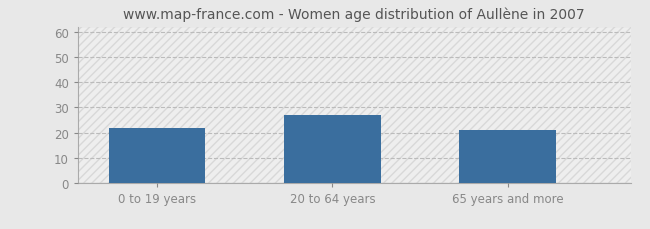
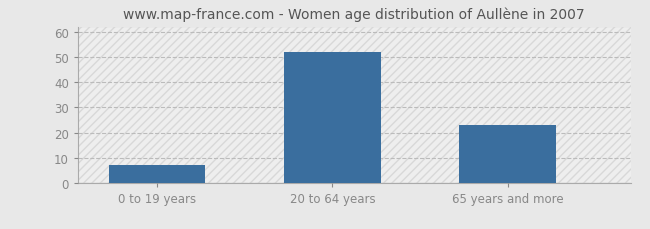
0 to 19 years: 22 -> 7
20 to 64 years: 27 -> 52
65 years and more: 21 -> 23
